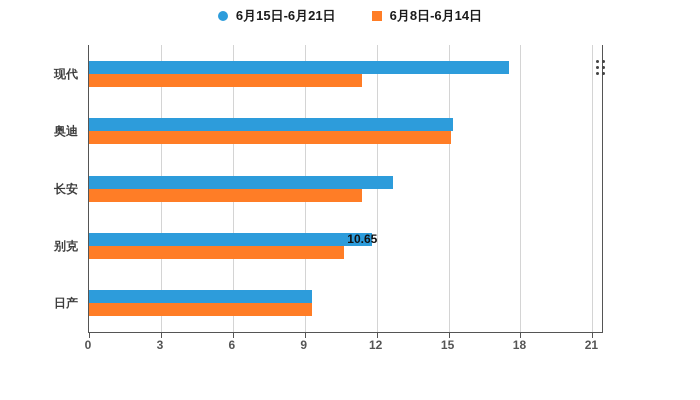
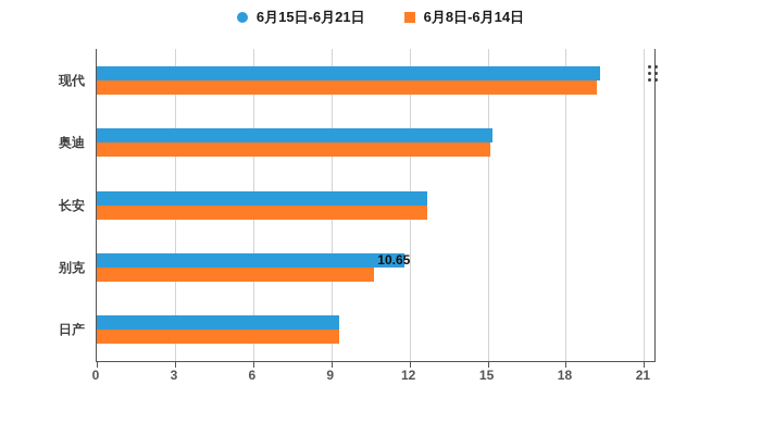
6月15日-6月21日/现代: 17.5 -> 19.3
6月8日-6月14日/现代: 11.4 -> 19.2
6月8日-6月14日/长安: 11.4 -> 12.7
